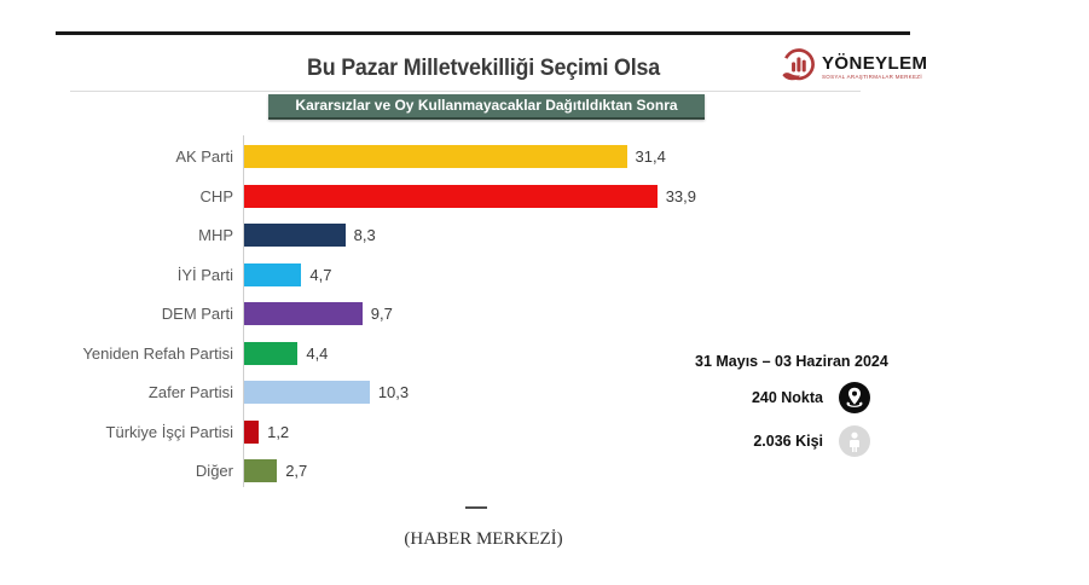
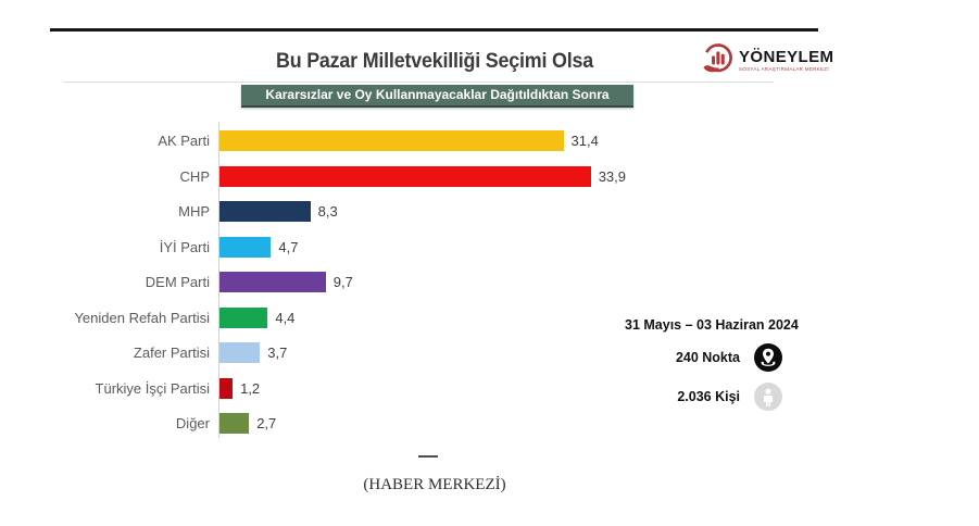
Zafer Partisi: 10,3 -> 3,7
